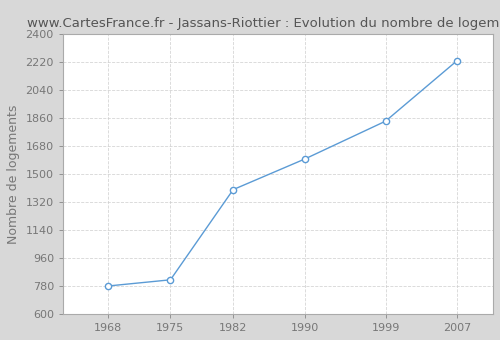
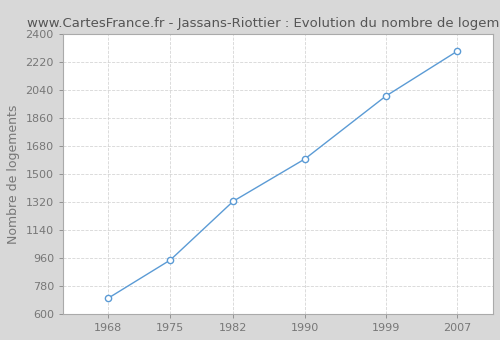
1968: 780 -> 700
1975: 820 -> 950
1982: 1400 -> 1320
1999: 1840 -> 2000
2007: 2230 -> 2290
